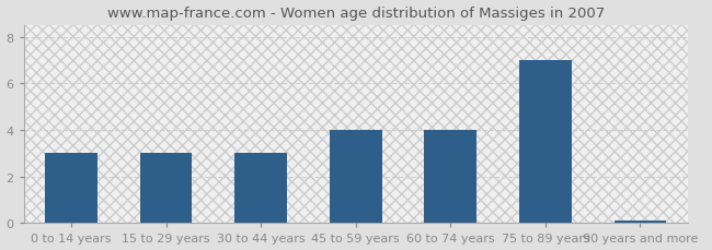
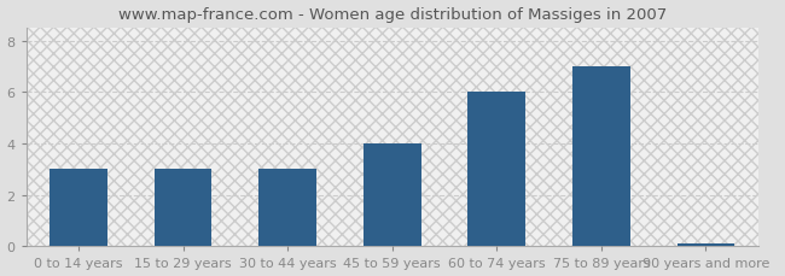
60 to 74 years: 4.0 -> 6.0
